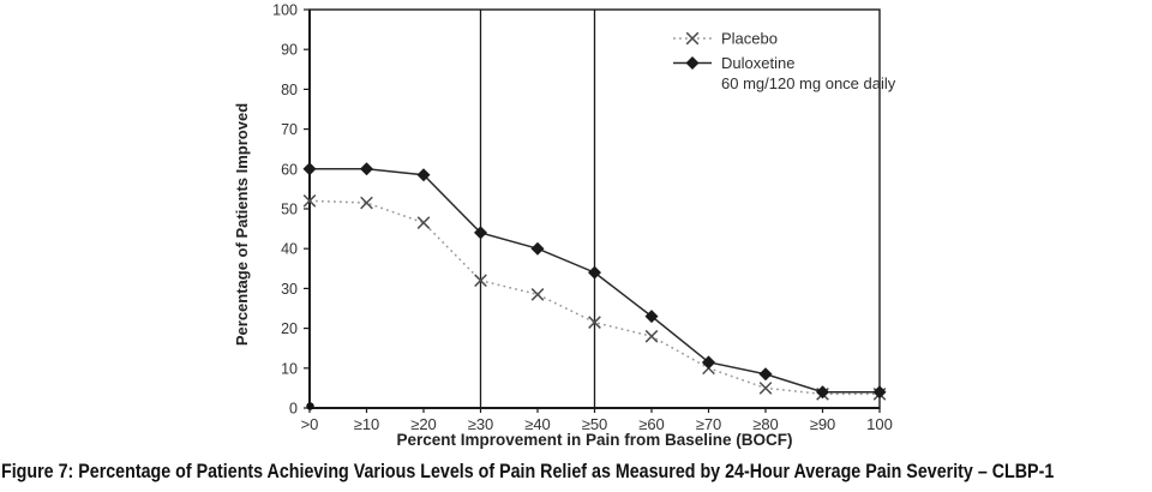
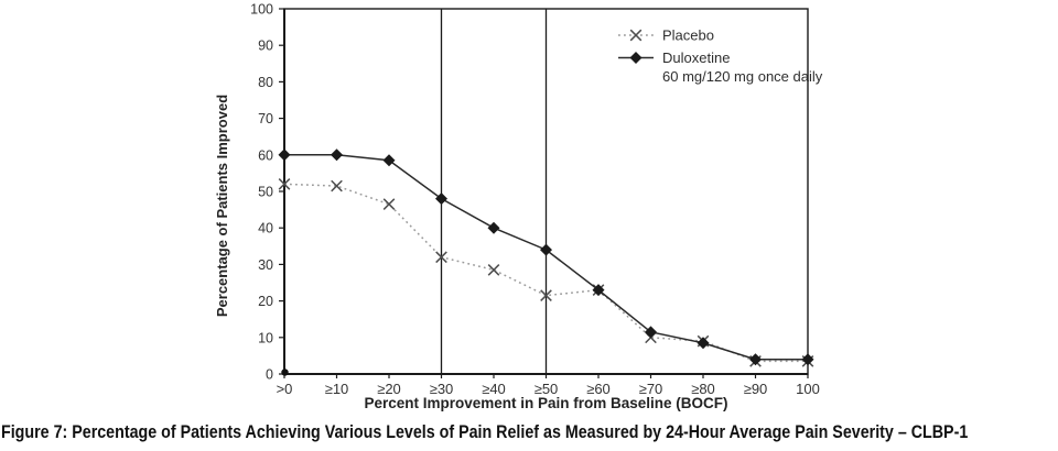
Duloxetine 60 mg/120 mg once daily/≥30: 44 -> 48
Placebo/≥60: 18 -> 23
Placebo/≥80: 5 -> 9
